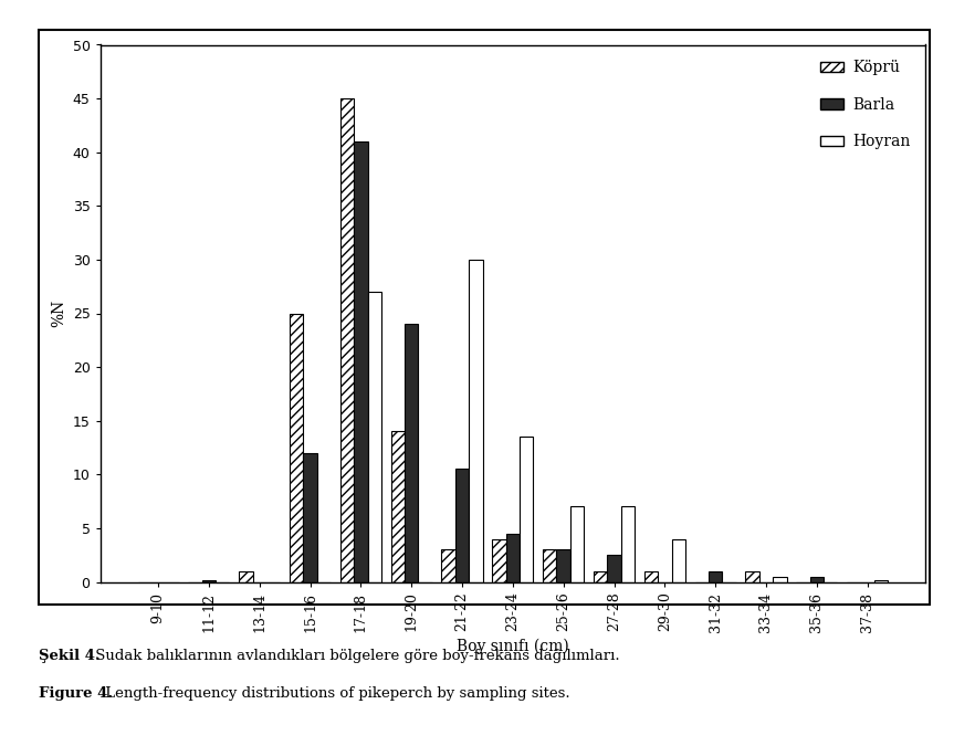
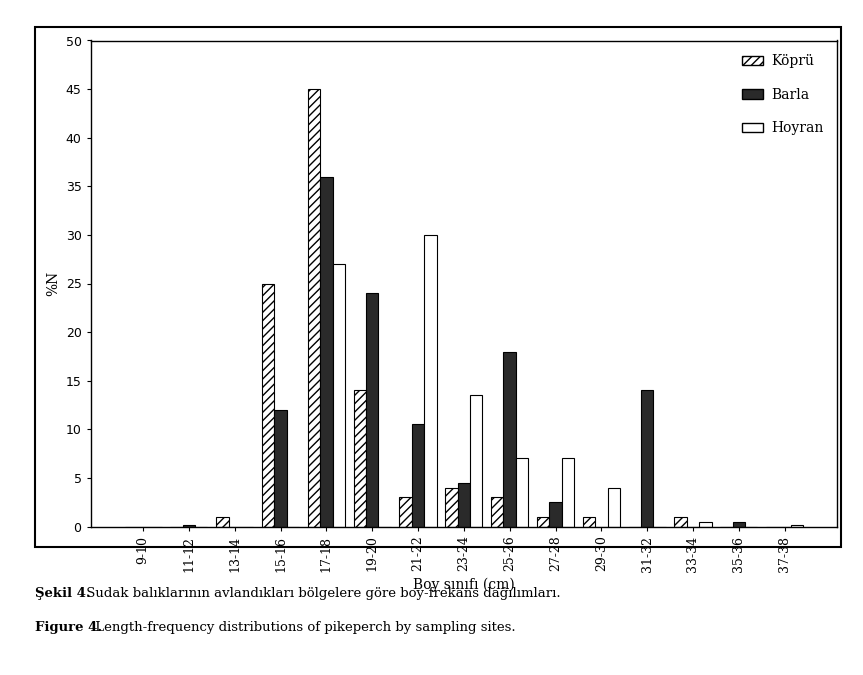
Barla/17-18: 41.0 -> 36.0
Barla/25-26: 3.0 -> 18.0
Barla/31-32: 1.0 -> 14.0
